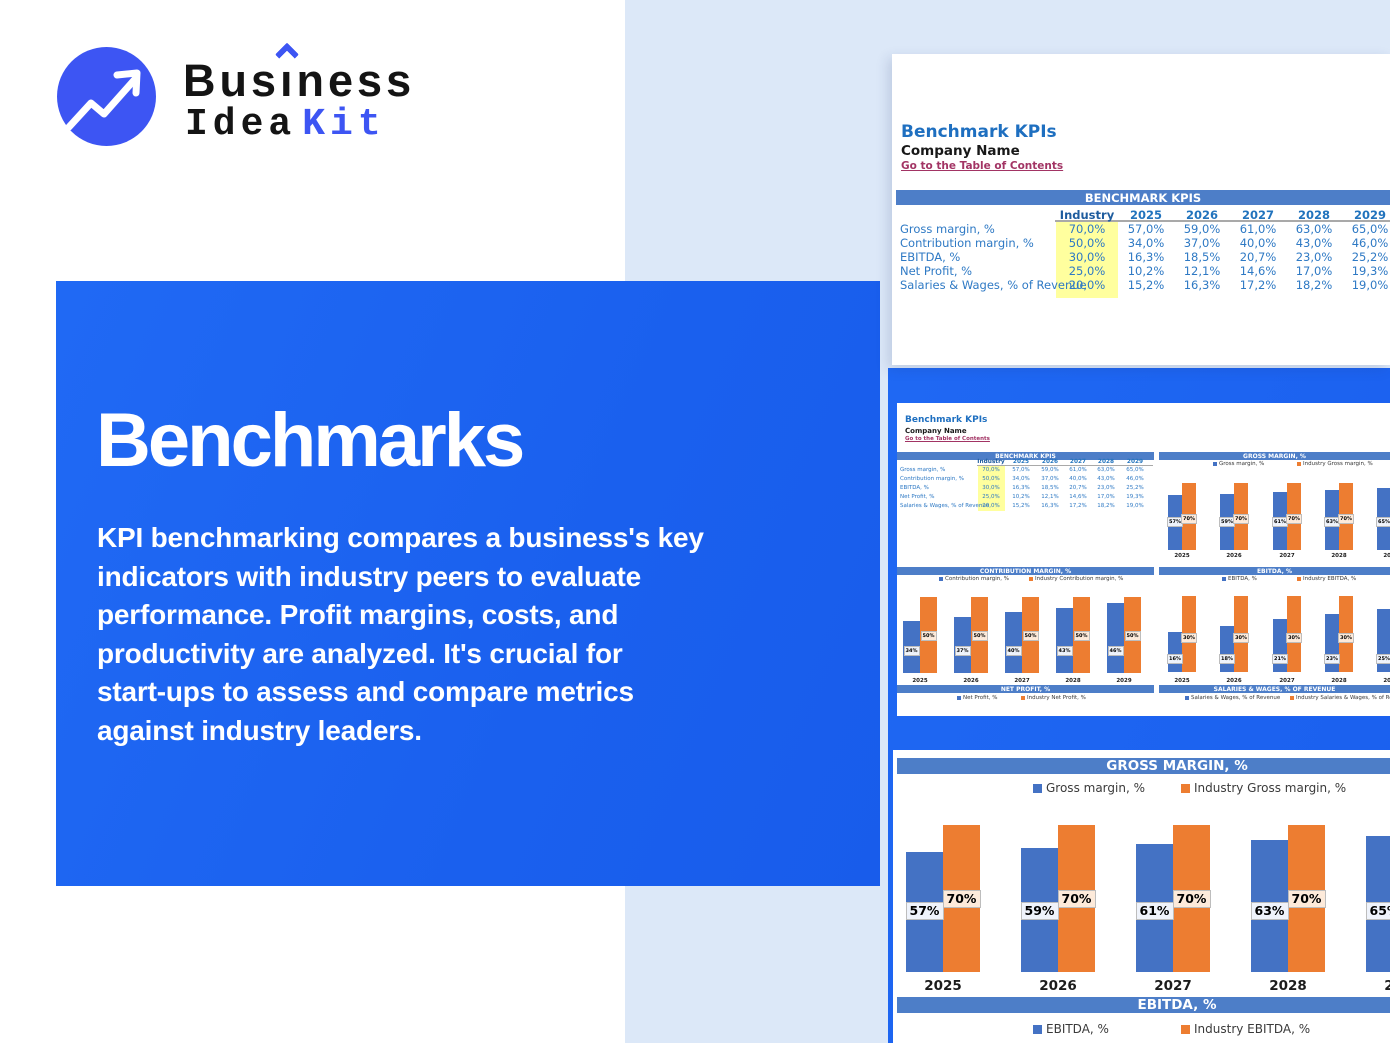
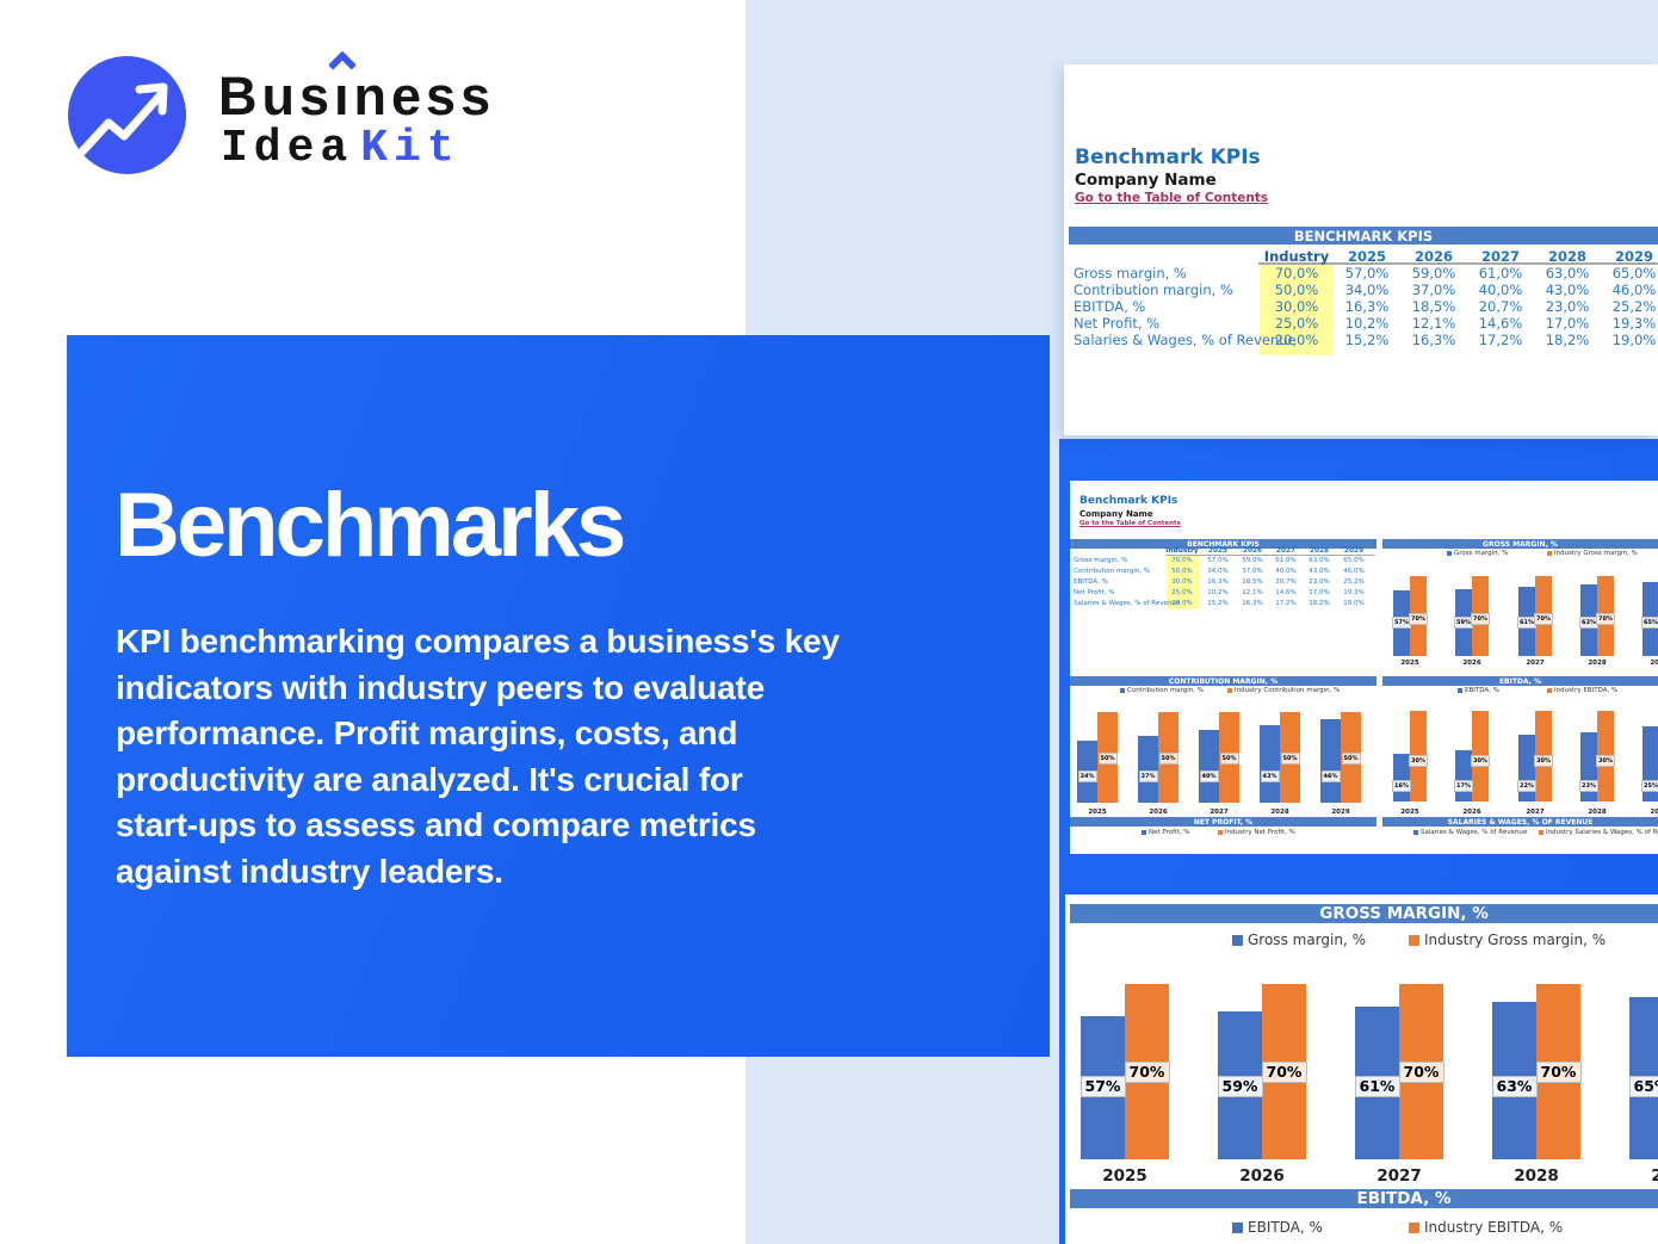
EBITDA, %/EBITDA, %/2026: 18% -> 17%
EBITDA, %/EBITDA, %/2027: 21% -> 22%
